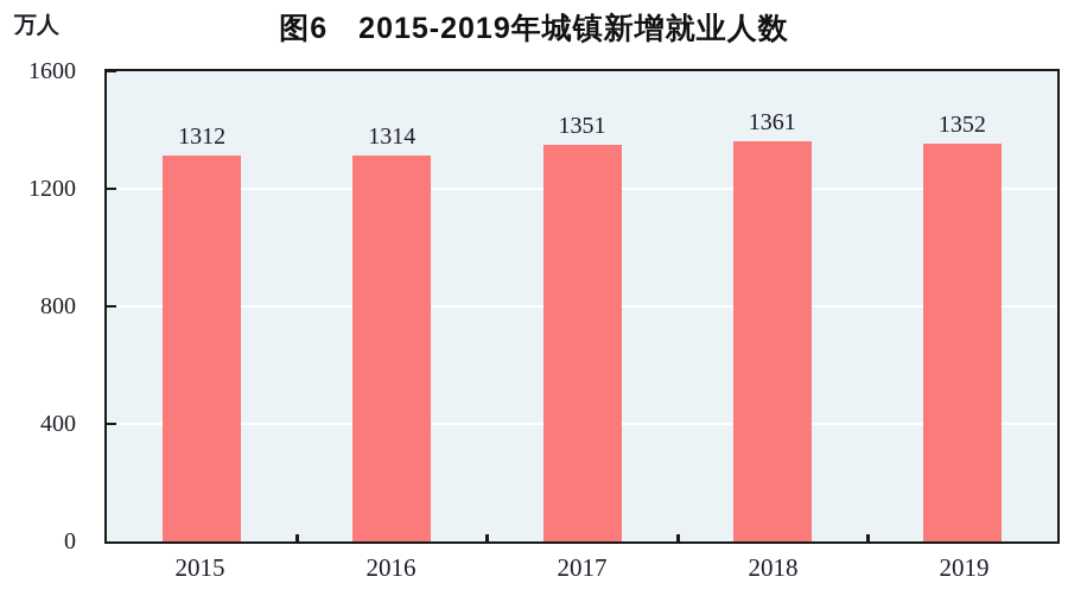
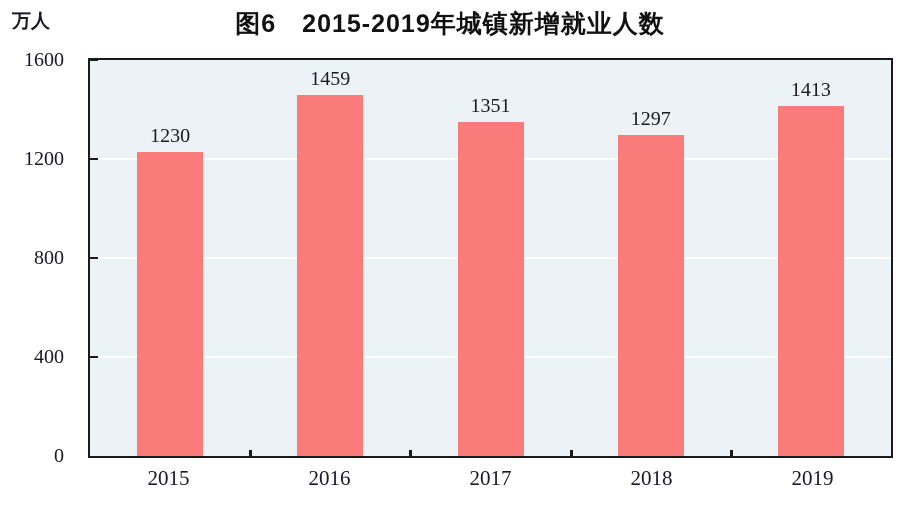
2015: 1312 -> 1230
2016: 1314 -> 1459
2018: 1361 -> 1297
2019: 1352 -> 1413
